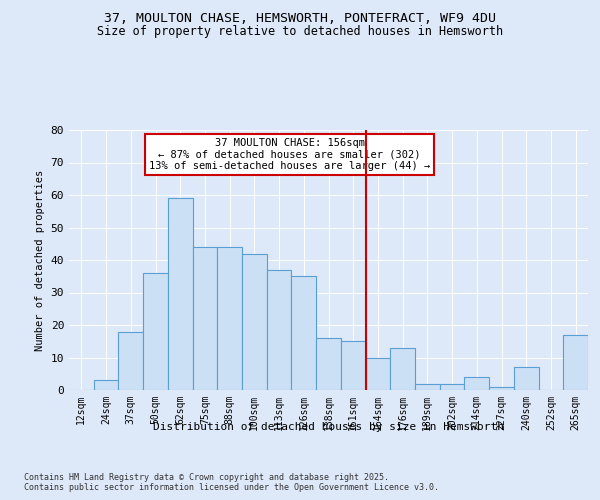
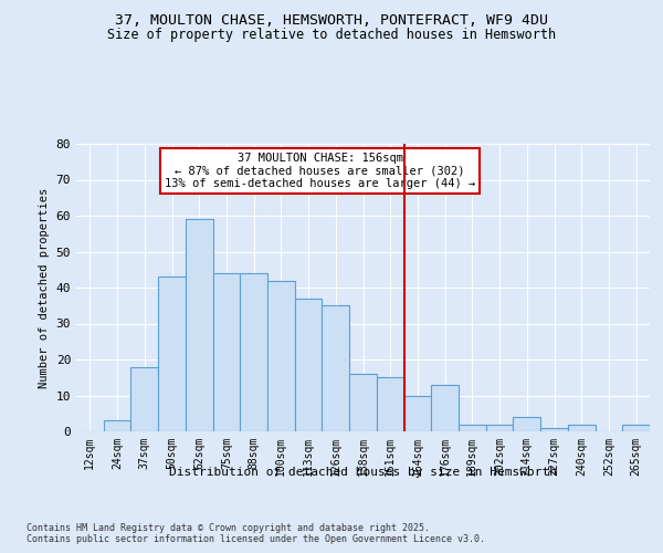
50sqm: 36 -> 43
240sqm: 7 -> 2
265sqm: 17 -> 2
